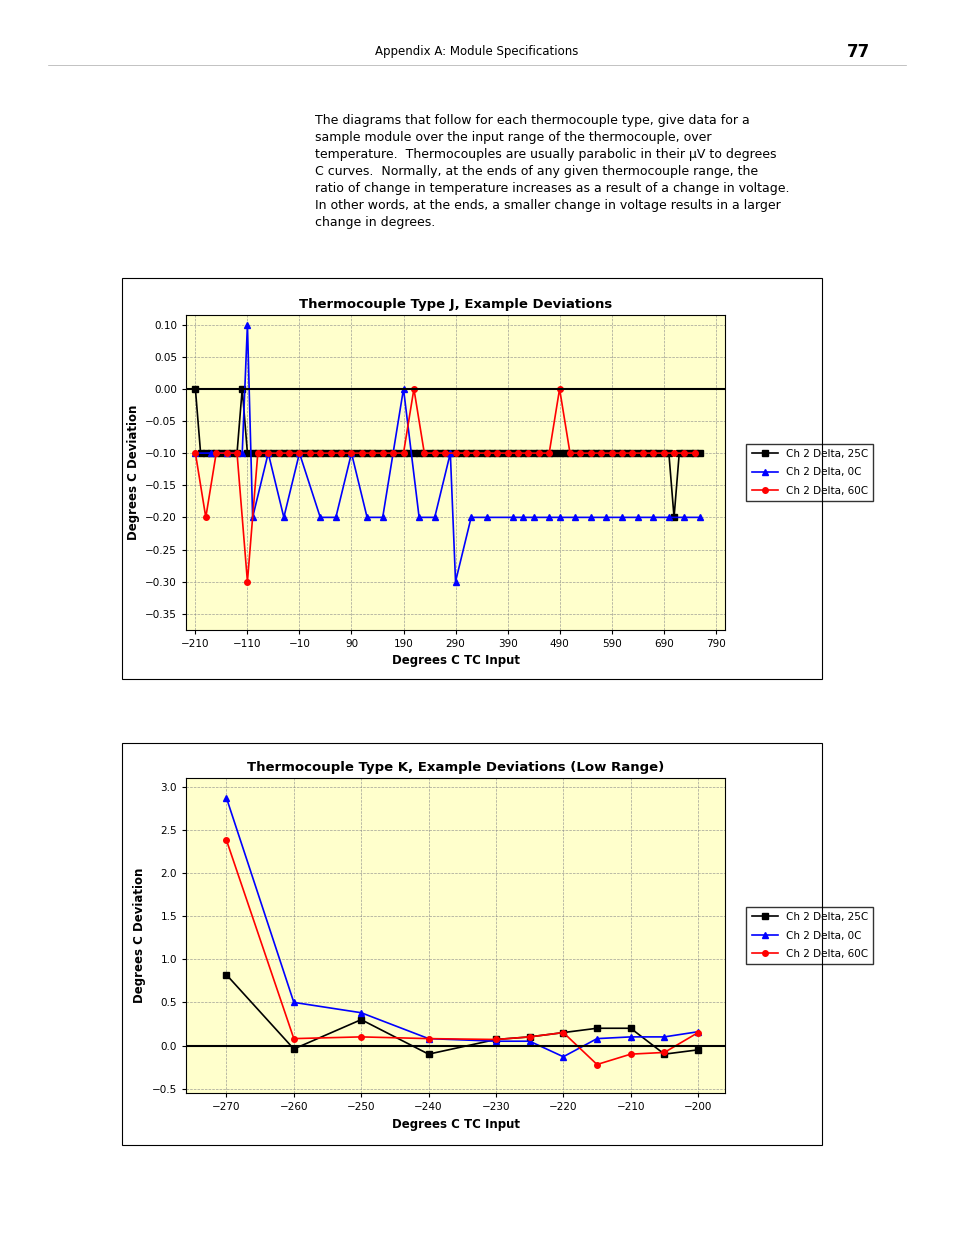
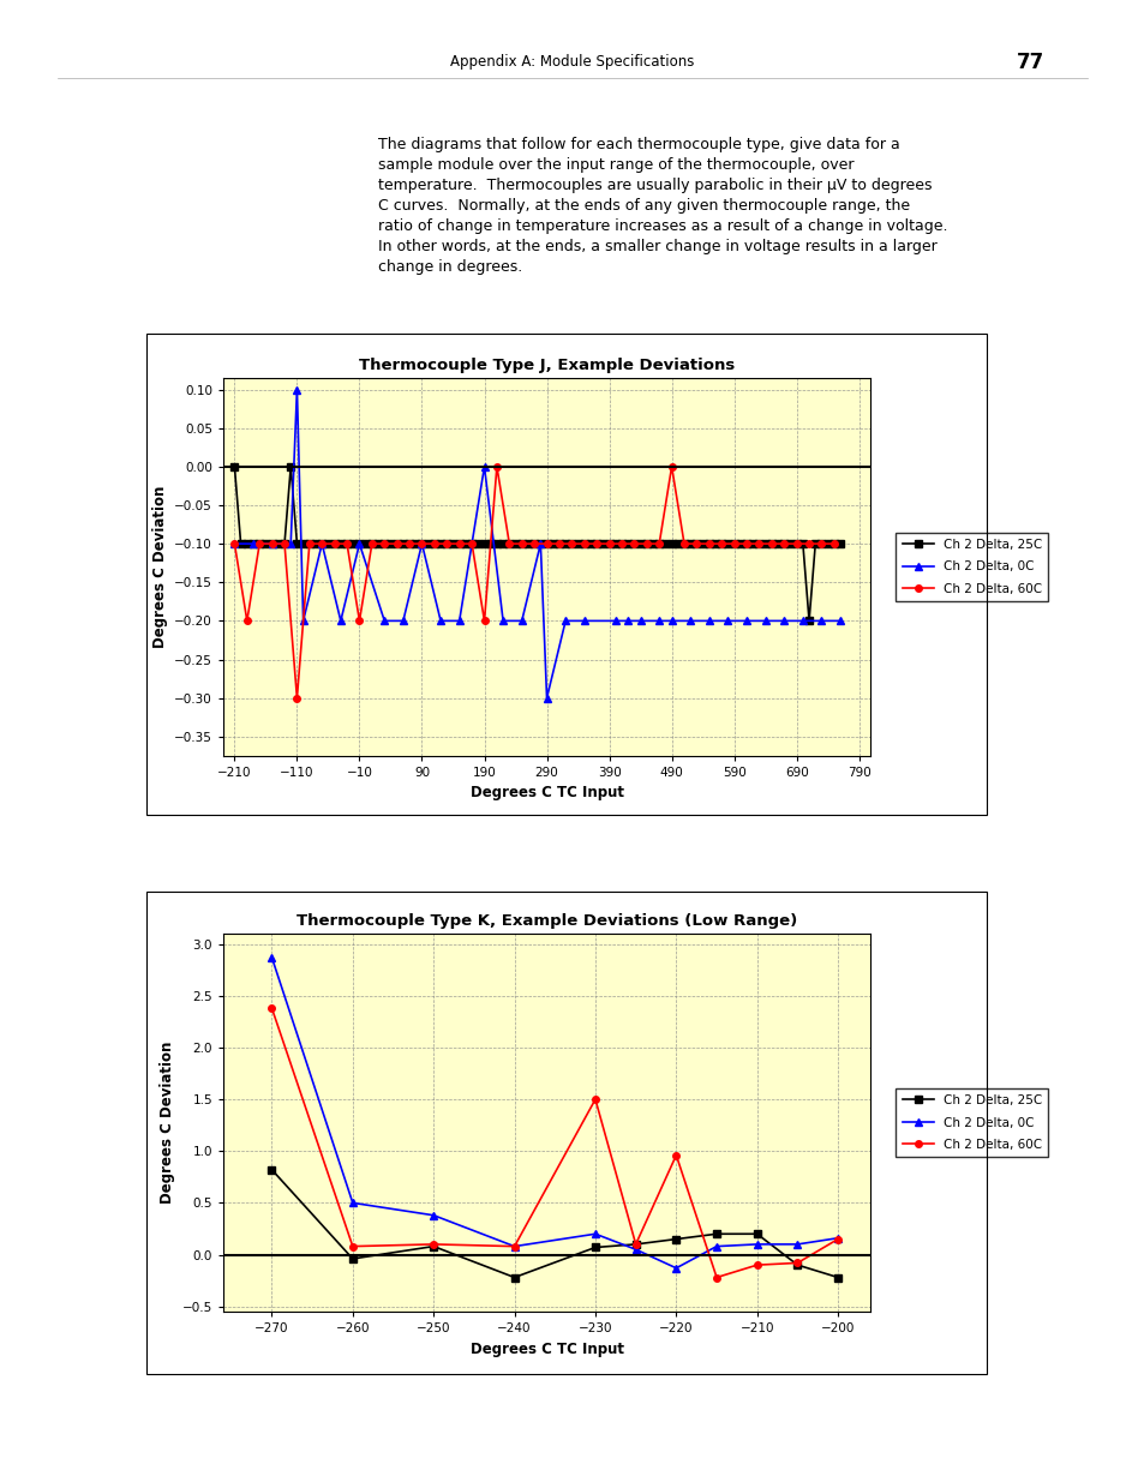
Thermocouple Type J, Example Deviations/Ch 2 Delta, 60C/−10: -0.1 -> -0.2
Thermocouple Type J, Example Deviations/Ch 2 Delta, 60C/190: -0.1 -> -0.2
Thermocouple Type K, Example Deviations (Low Range)/Ch 2 Delta, 25C/−250: 0.30 -> 0.08
Thermocouple Type K, Example Deviations (Low Range)/Ch 2 Delta, 25C/−240: -0.10 -> -0.22
Thermocouple Type K, Example Deviations (Low Range)/Ch 2 Delta, 0C/−230: 0.05 -> 0.20
Thermocouple Type K, Example Deviations (Low Range)/Ch 2 Delta, 60C/−230: 0.07 -> 1.50
Thermocouple Type K, Example Deviations (Low Range)/Ch 2 Delta, 60C/−220: 0.15 -> 0.96
Thermocouple Type K, Example Deviations (Low Range)/Ch 2 Delta, 25C/−200: -0.05 -> -0.22
